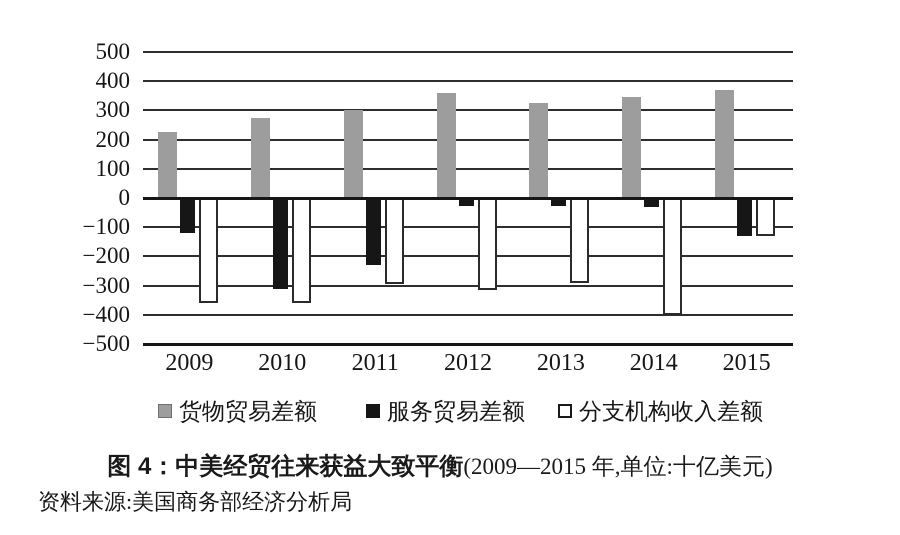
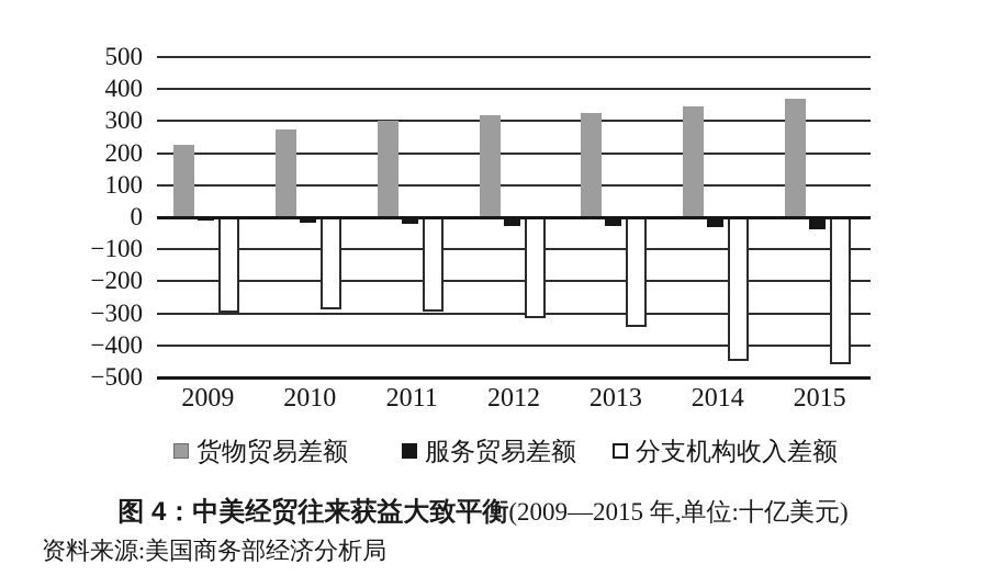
服务贸易差额/2009: -120 -> -10
分支机构收入差额/2009: -360 -> -300
服务贸易差额/2010: -310 -> -20
分支机构收入差额/2010: -360 -> -290
服务贸易差额/2011: -230 -> -20
货物贸易差额/2012: 360 -> 320
分支机构收入差额/2013: -290 -> -340
分支机构收入差额/2014: -400 -> -450
服务贸易差额/2015: -130 -> -40
分支机构收入差额/2015: -130 -> -460
